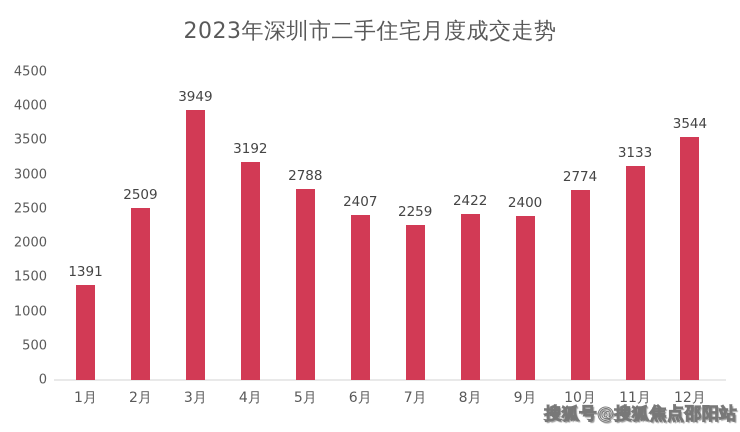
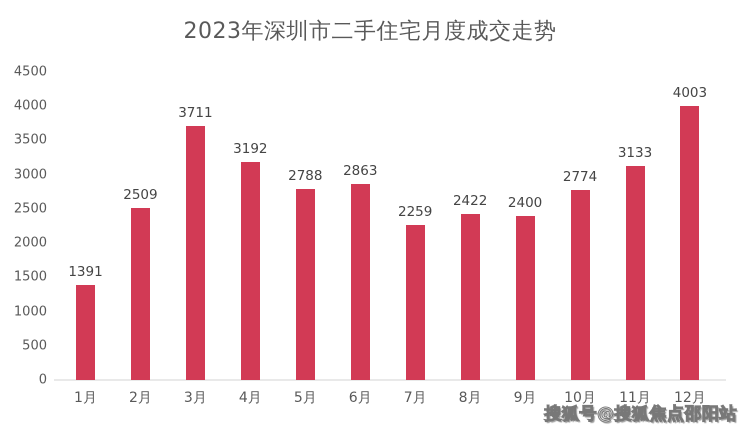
3月: 3949 -> 3711
6月: 2407 -> 2863
12月: 3544 -> 4003
